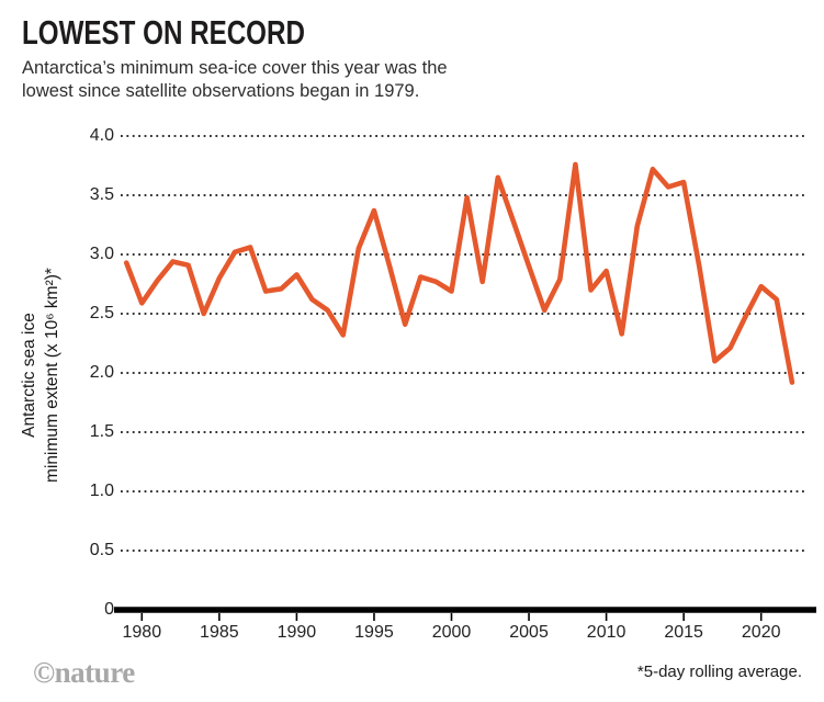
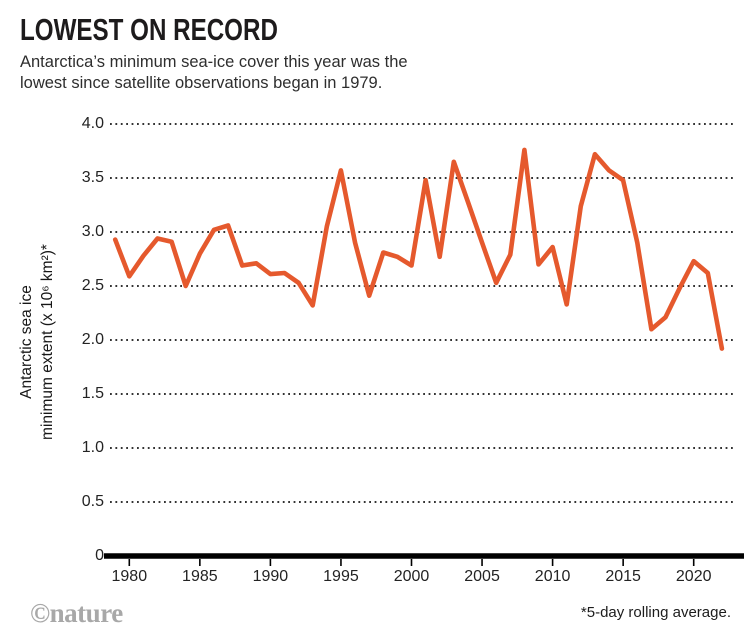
1990: 2.83 -> 2.61
1995: 3.37 -> 3.57
2015: 3.61 -> 3.48
